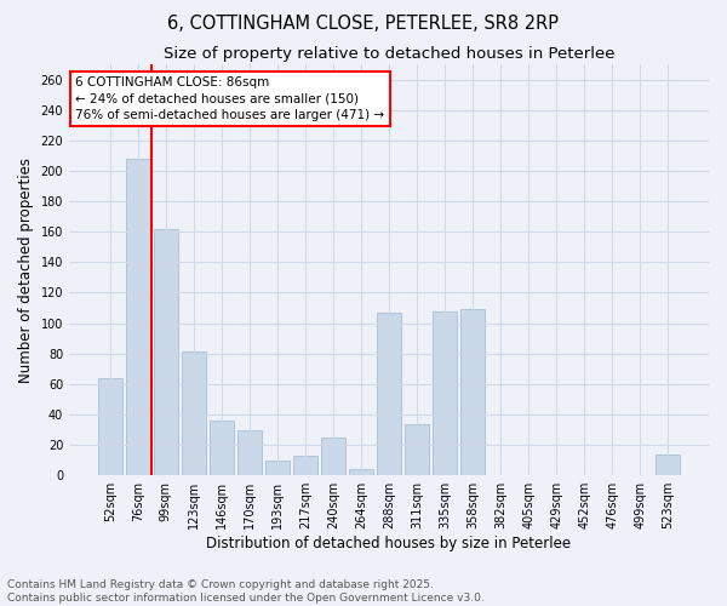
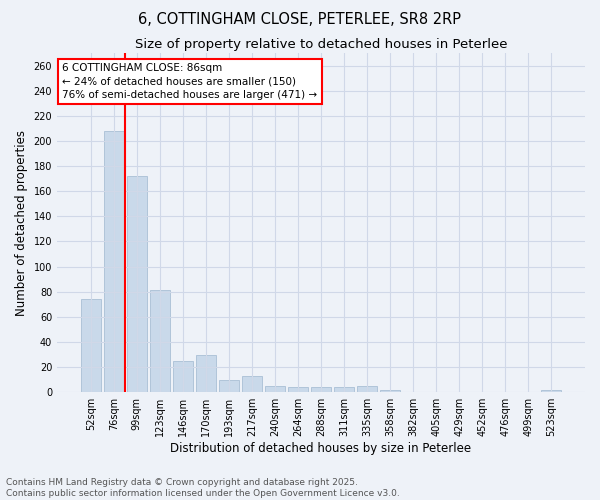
52sqm: 64 -> 74
99sqm: 162 -> 172
146sqm: 36 -> 25
240sqm: 25 -> 5
288sqm: 107 -> 4
311sqm: 34 -> 4
335sqm: 108 -> 5
358sqm: 109 -> 2
523sqm: 14 -> 2
